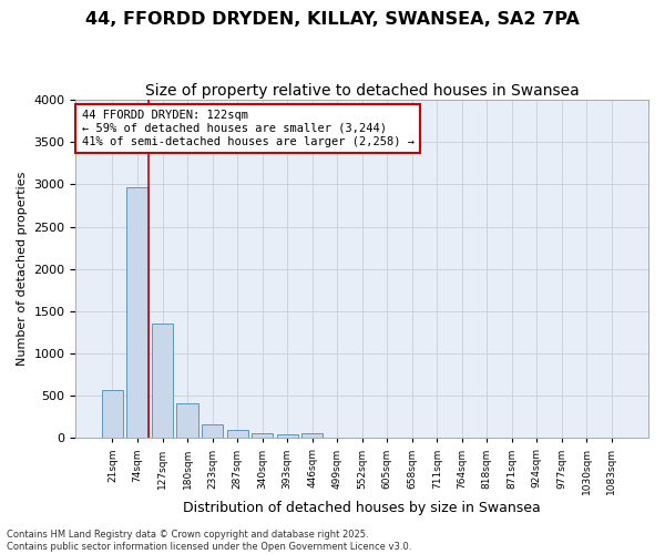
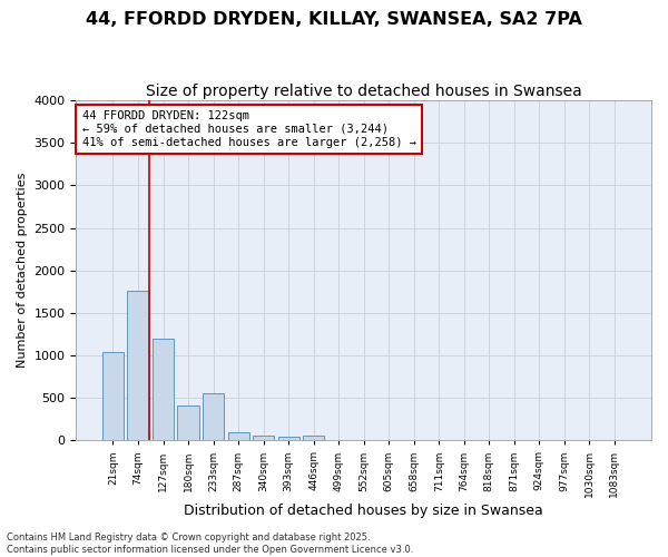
21sqm: 570 -> 1040
74sqm: 2970 -> 1760
127sqm: 1360 -> 1200
233sqm: 160 -> 560
